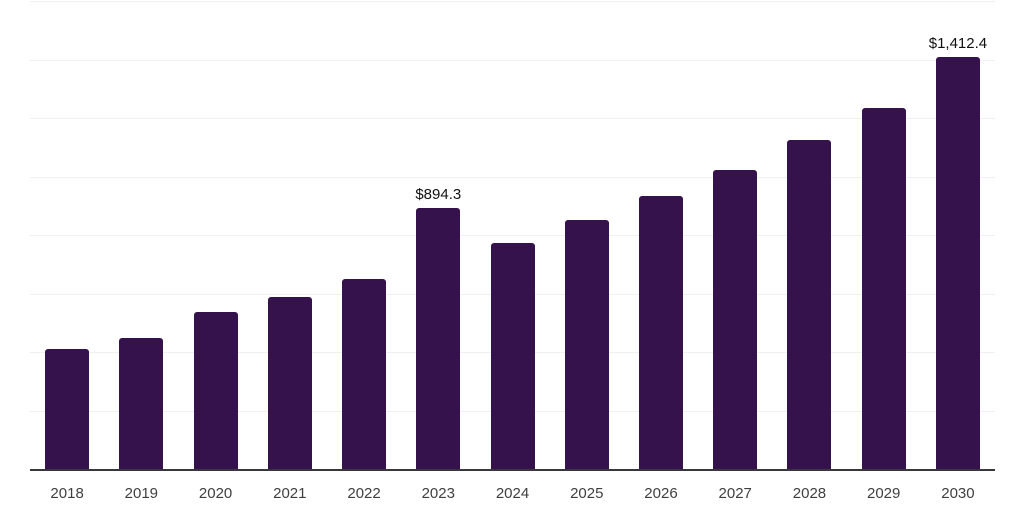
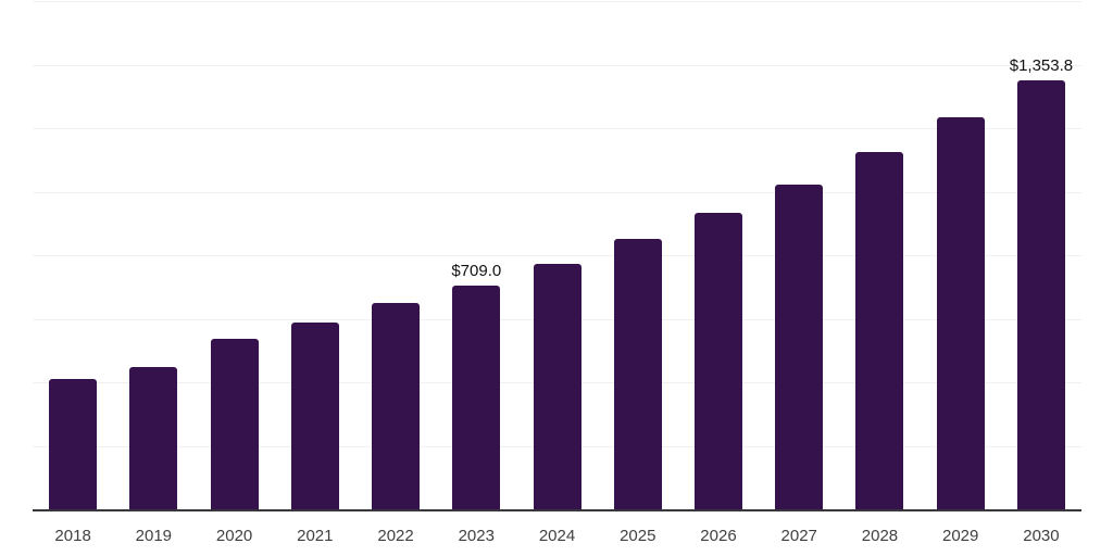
2023: $894.3 -> $709.0
2030: $1,412.4 -> $1,353.8
